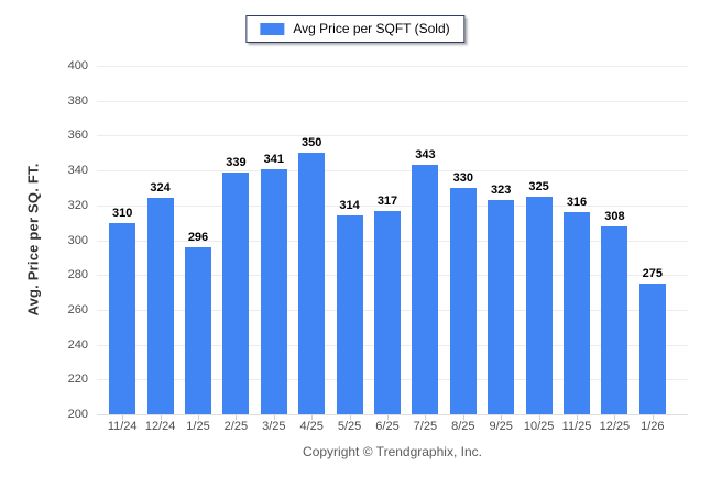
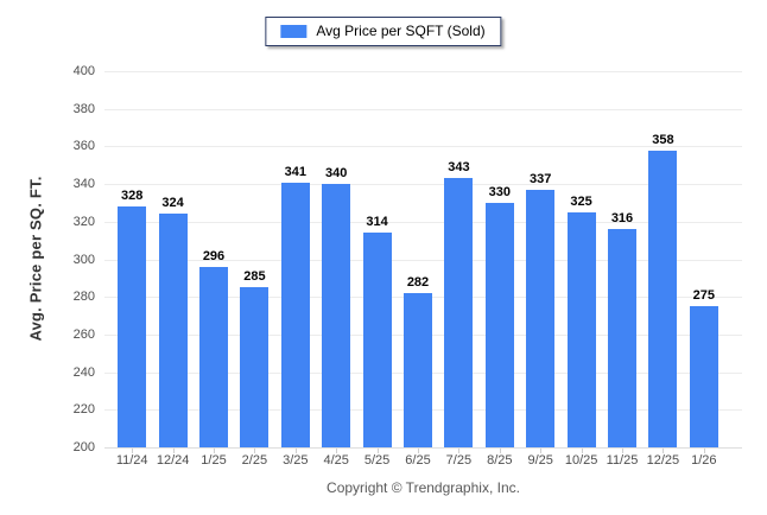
11/24: 310 -> 328
2/25: 339 -> 285
4/25: 350 -> 340
6/25: 317 -> 282
9/25: 323 -> 337
12/25: 308 -> 358
